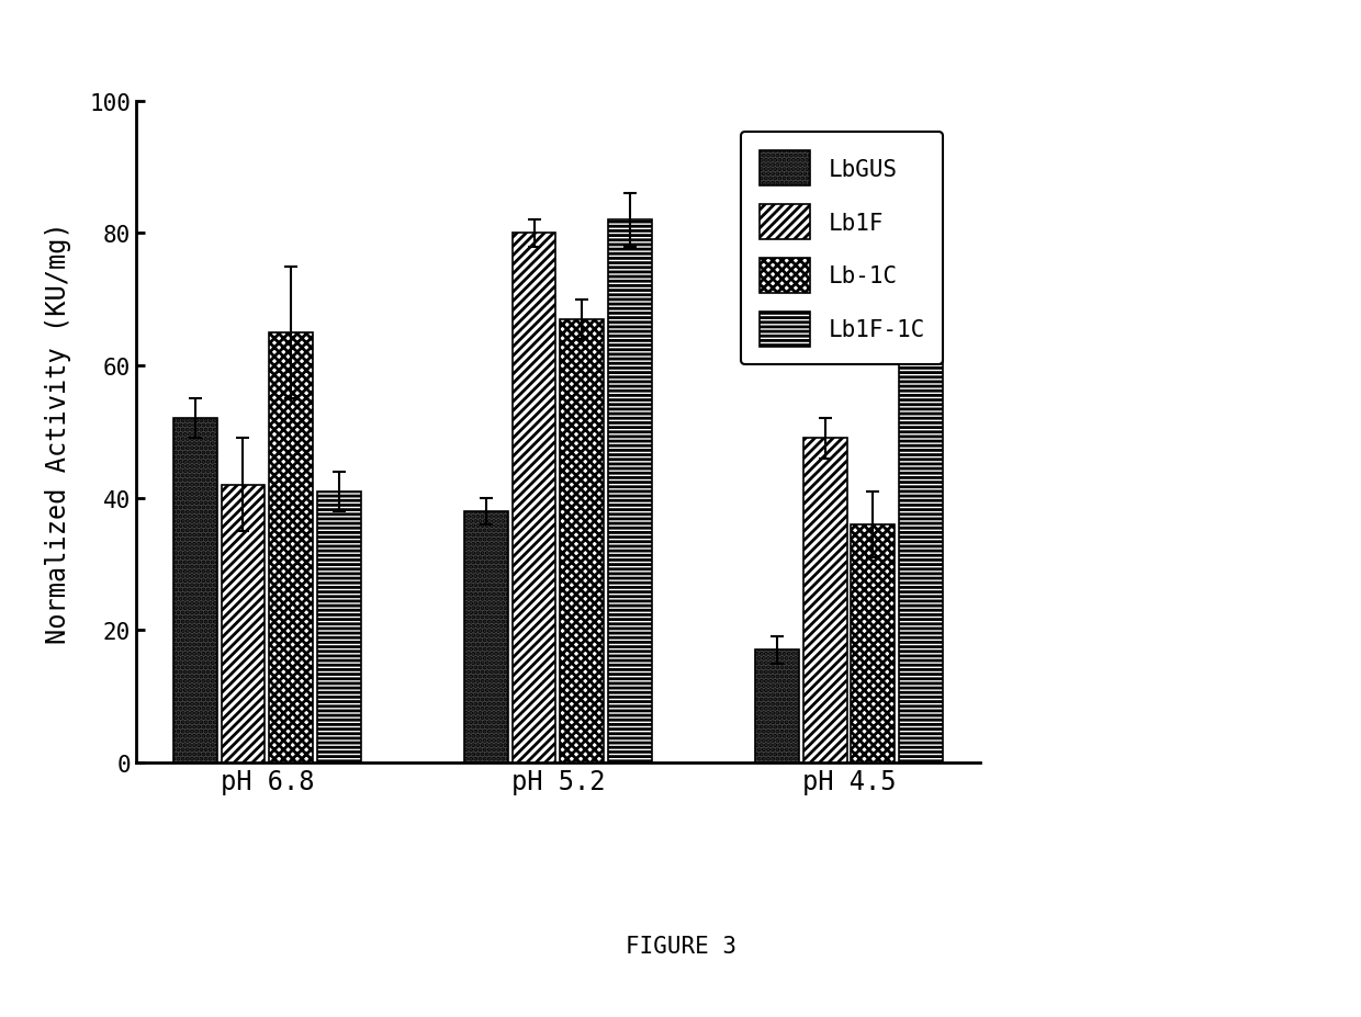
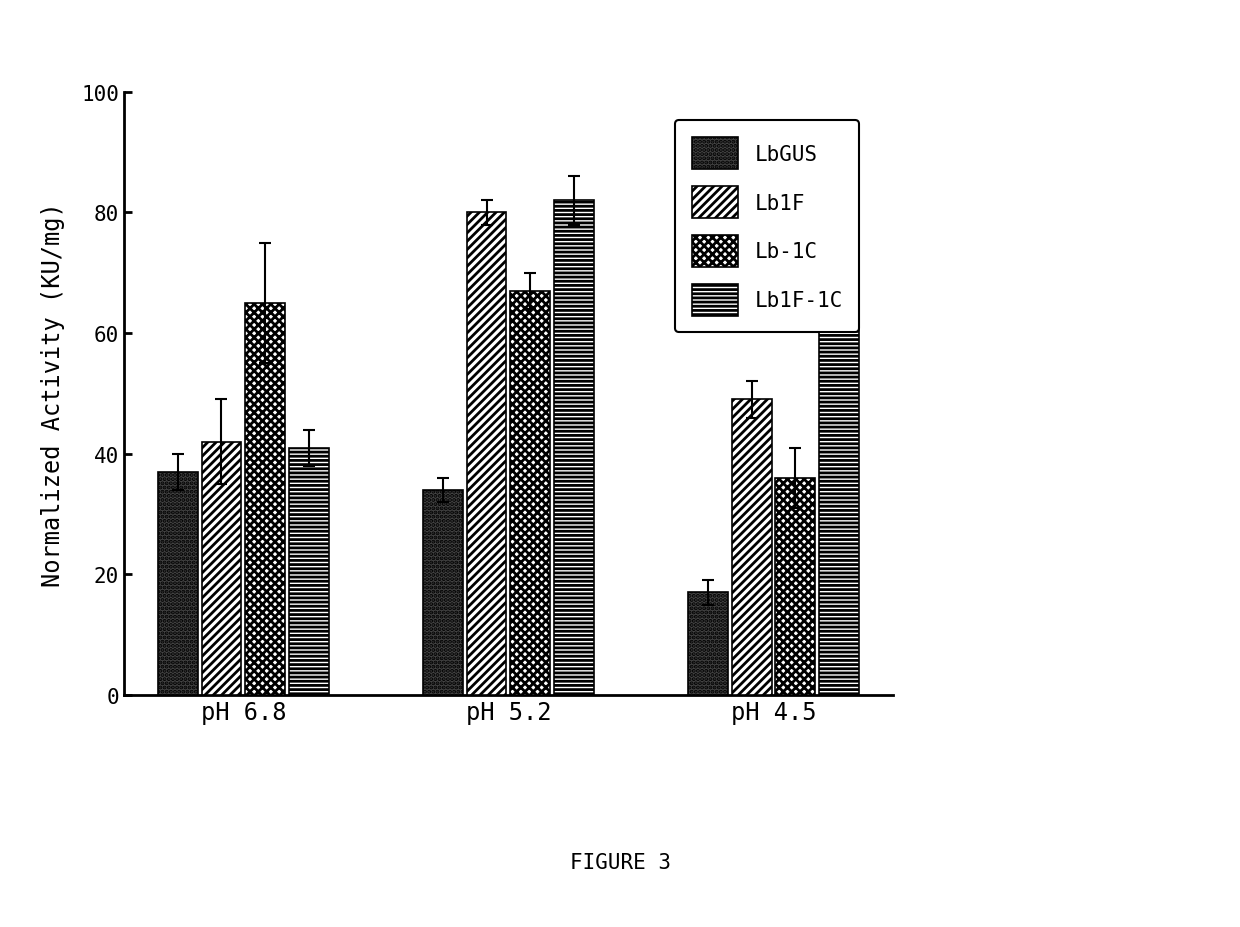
LbGUS/pH 6.8: 52 -> 37
LbGUS/pH 5.2: 38 -> 34
